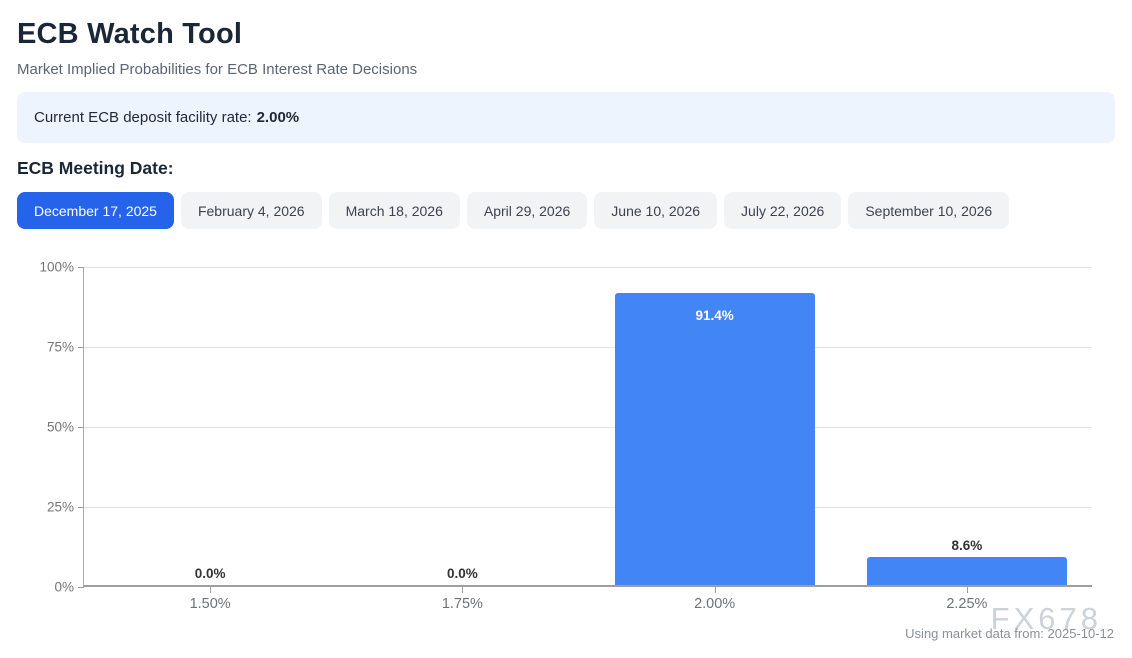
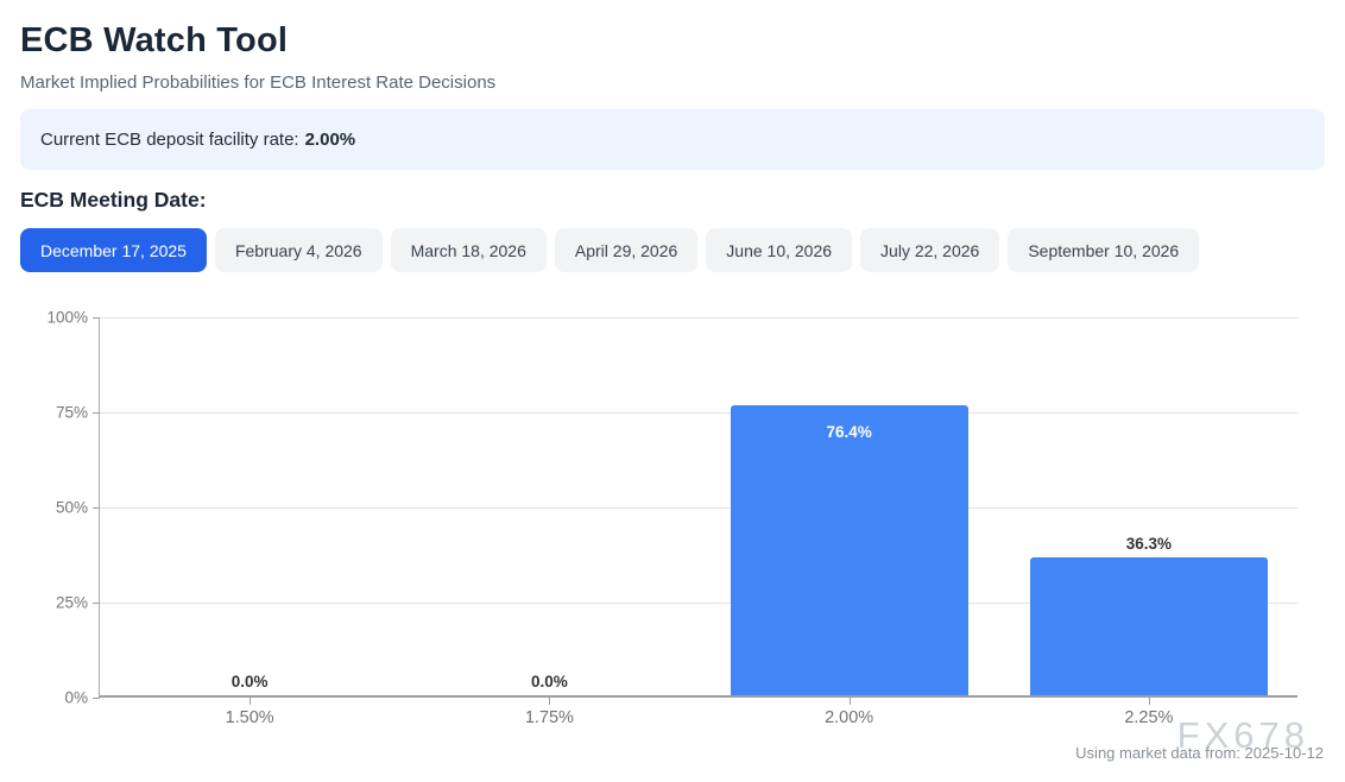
2.00%: 91.4% -> 76.4%
2.25%: 8.6% -> 36.3%
